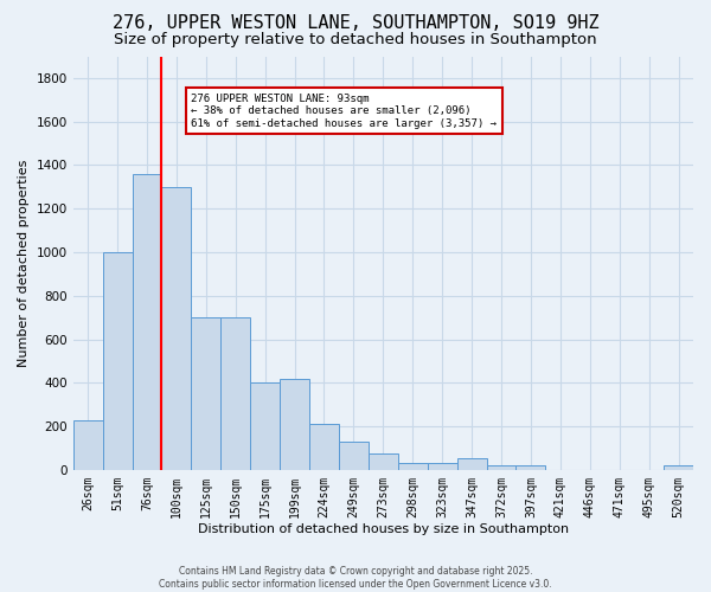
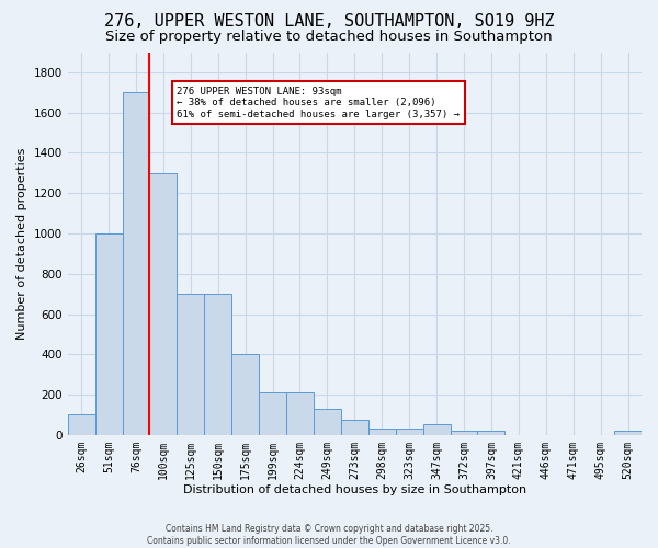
26sqm: 230 -> 100
76sqm: 1360 -> 1700
199sqm: 420 -> 210
